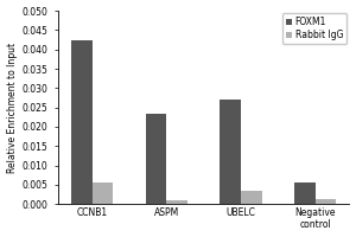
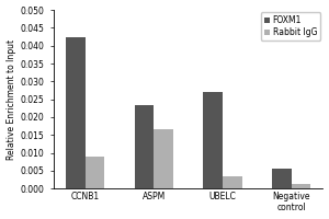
Rabbit IgG/CCNB1: 0.0055 -> 0.0090
Rabbit IgG/ASPM: 0.0010 -> 0.0165
